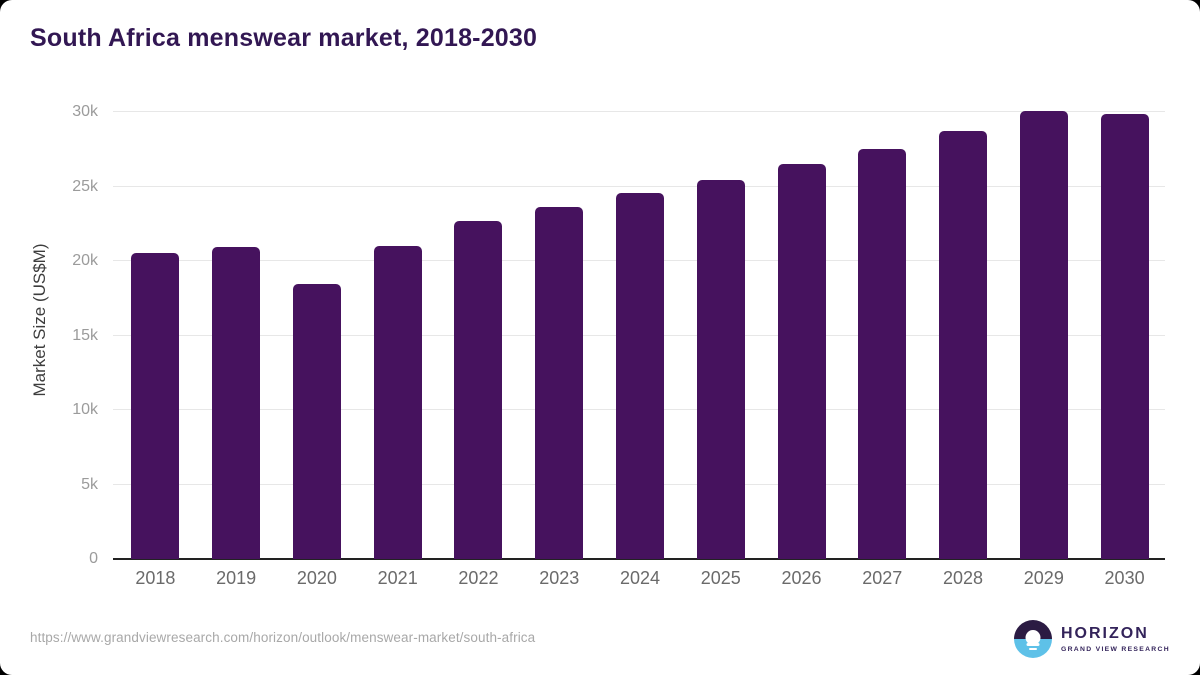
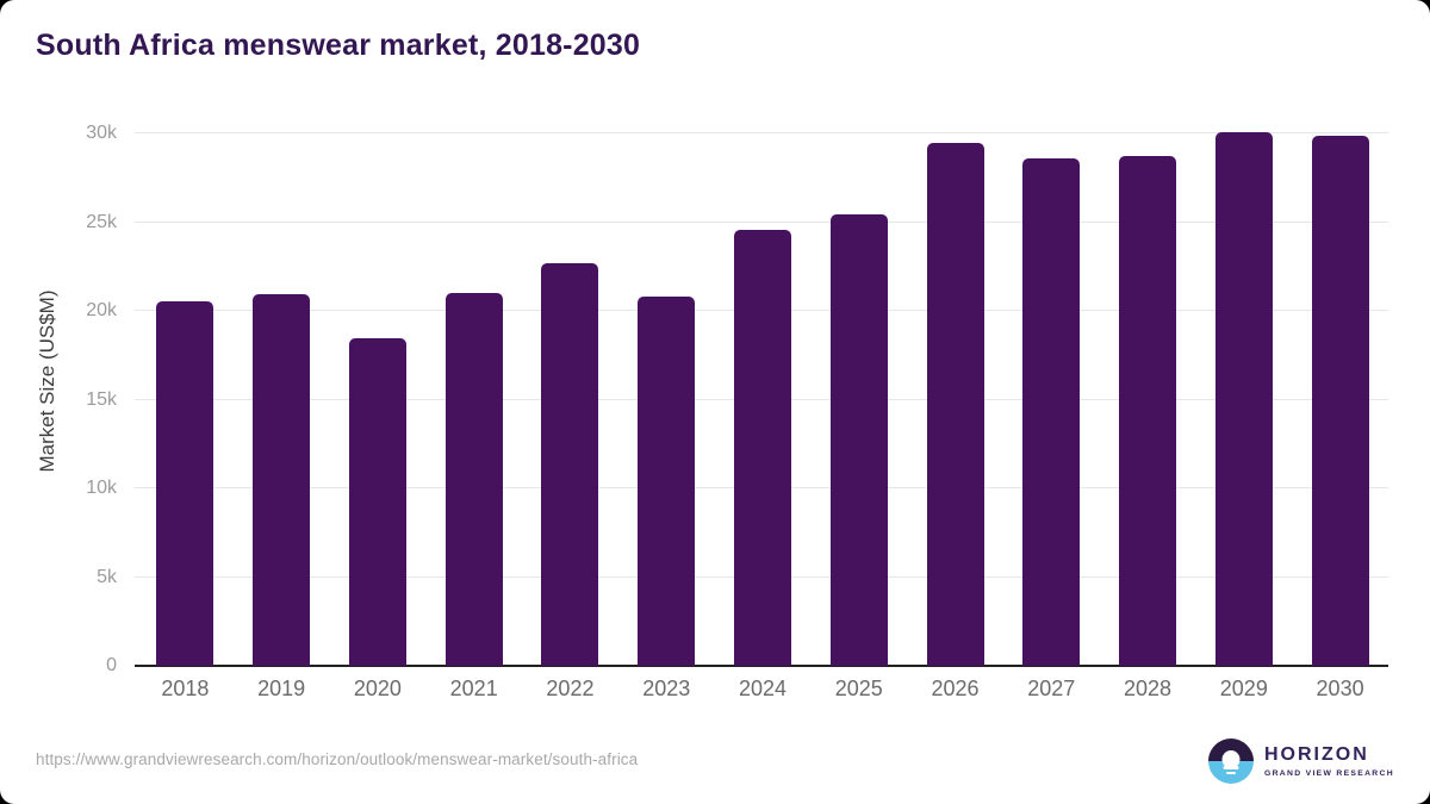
2023: 23.6k -> 20.8k
2026: 26.5k -> 29.5k
2027: 27.6k -> 28.6k
